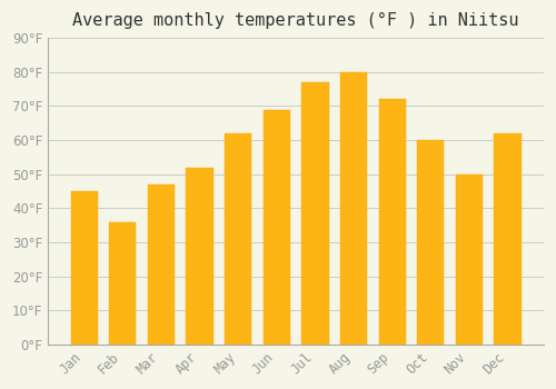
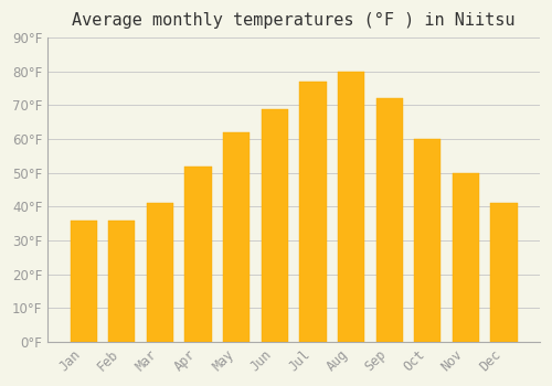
Jan: 45°F -> 36°F
Mar: 47°F -> 41°F
Dec: 62°F -> 41°F
